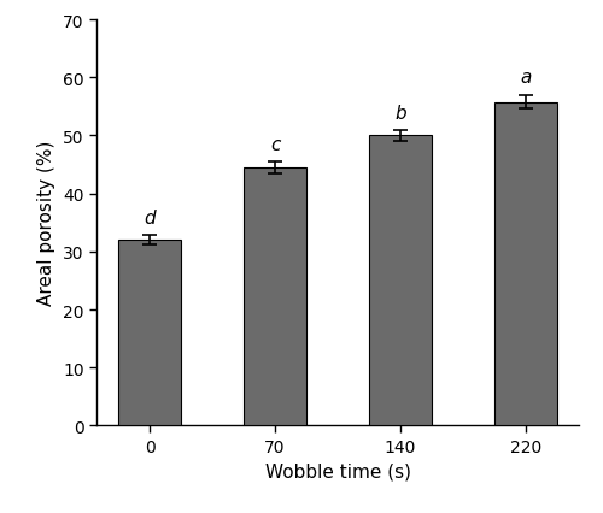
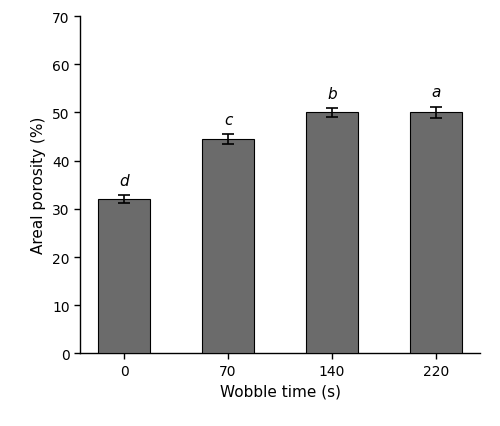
220: 55.8 -> 50.0
